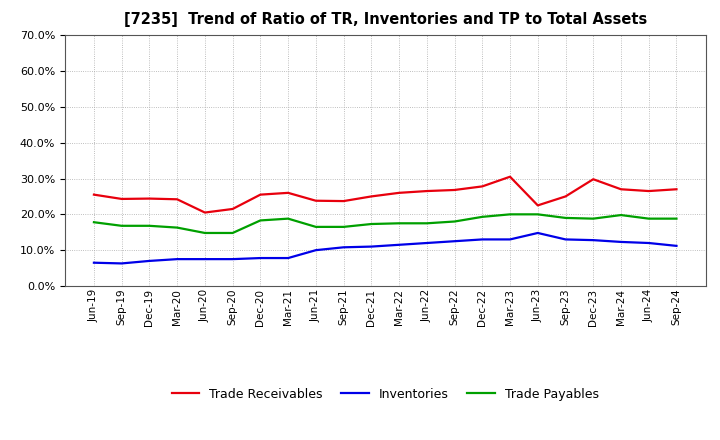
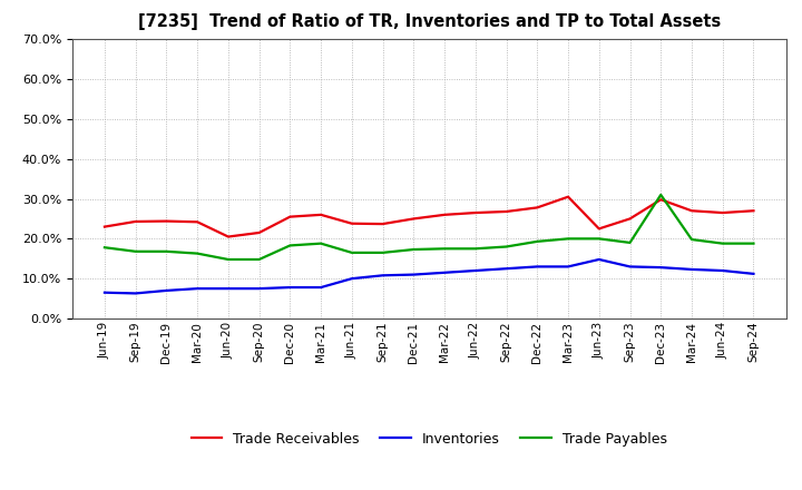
Trade Receivables/Jun-19: 25.5% -> 23.0%
Trade Payables/Dec-23: 18.8% -> 31.0%
